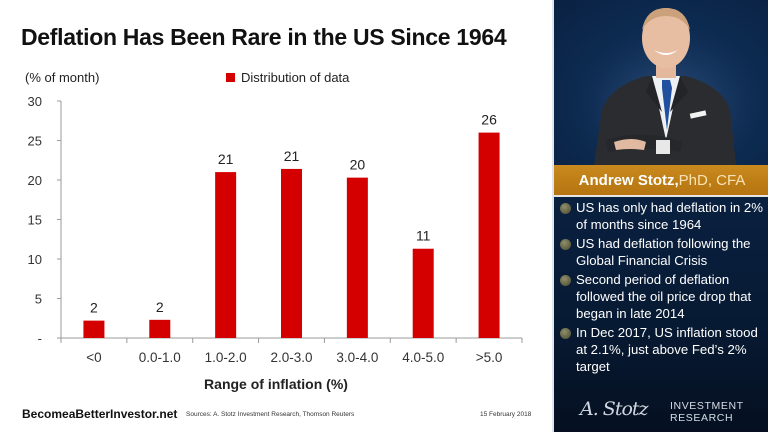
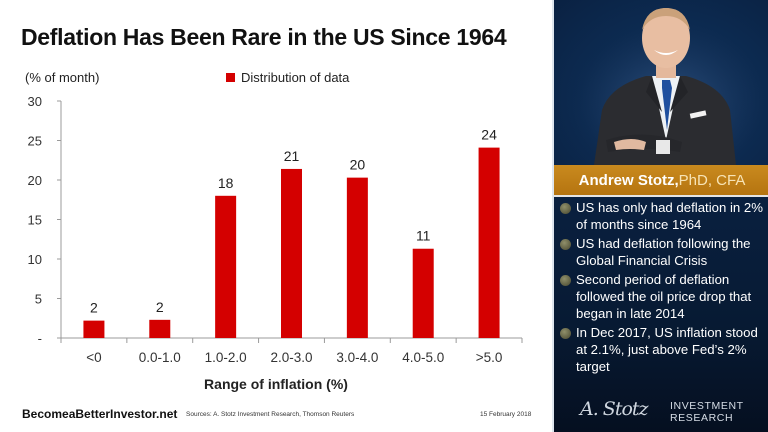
1.0-2.0: 21 -> 18
>5.0: 26 -> 24
